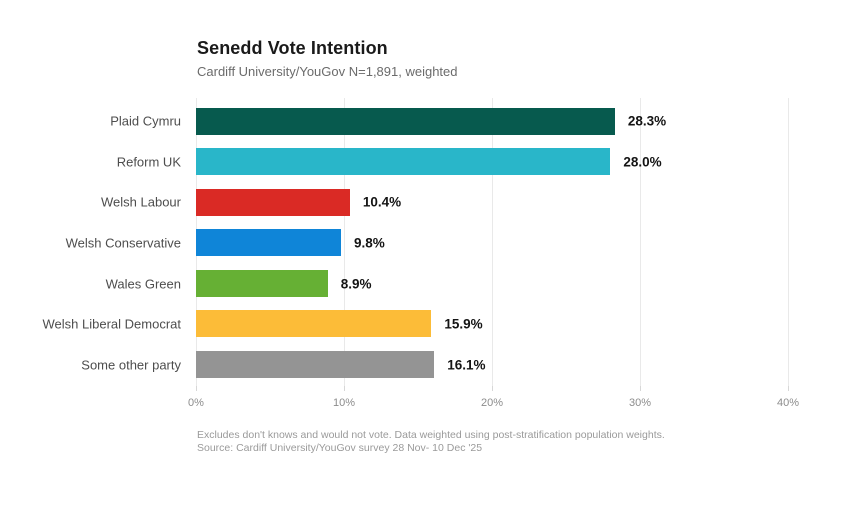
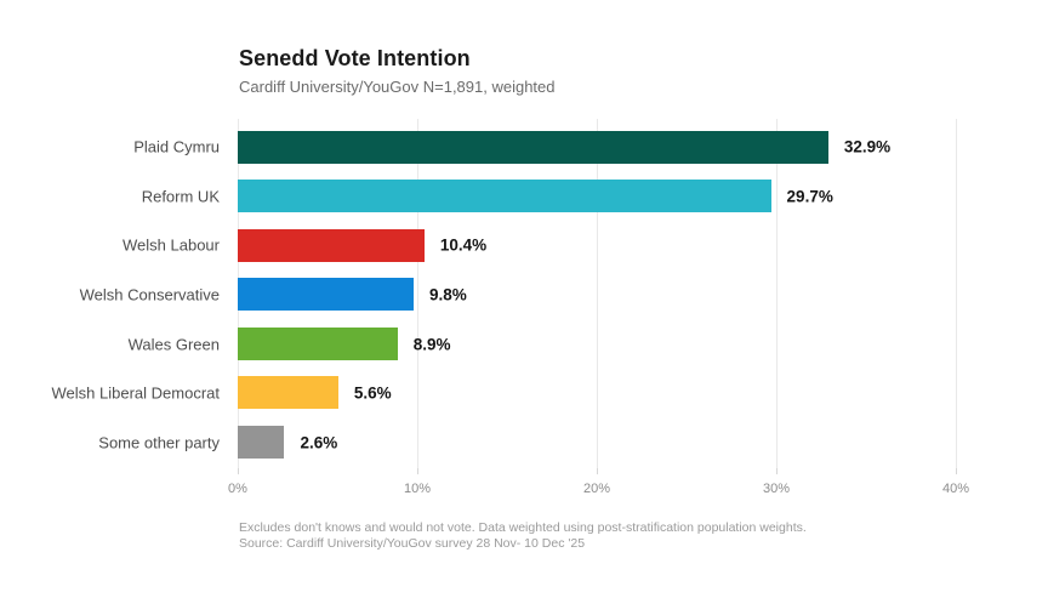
Plaid Cymru: 28.3% -> 32.9%
Reform UK: 28.0% -> 29.7%
Welsh Liberal Democrat: 15.9% -> 5.6%
Some other party: 16.1% -> 2.6%
